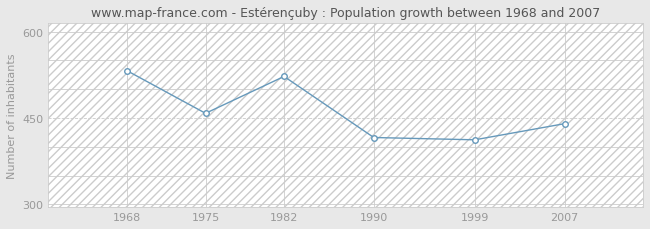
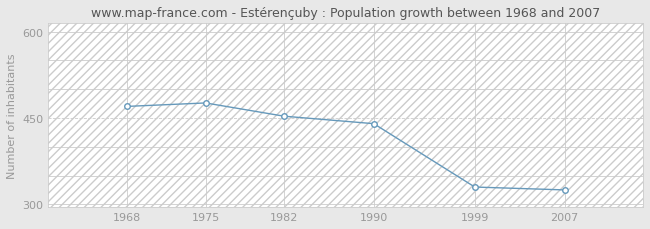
1968: 532 -> 470
1975: 458 -> 476
1982: 522 -> 453
1990: 416 -> 440
1999: 412 -> 330
2007: 440 -> 325
